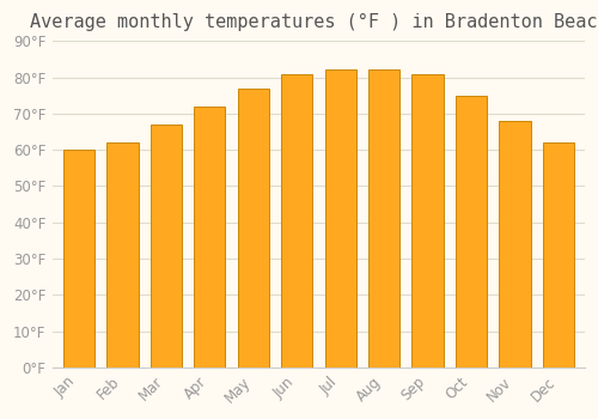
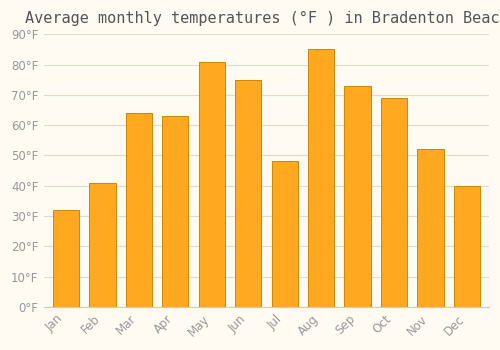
Jan: 60°F -> 32°F
Feb: 62°F -> 41°F
Mar: 67°F -> 64°F
Apr: 72°F -> 63°F
May: 77°F -> 81°F
Jun: 81°F -> 75°F
Jul: 82°F -> 48°F
Aug: 82°F -> 85°F
Sep: 81°F -> 73°F
Oct: 75°F -> 69°F
Nov: 68°F -> 52°F
Dec: 62°F -> 40°F
